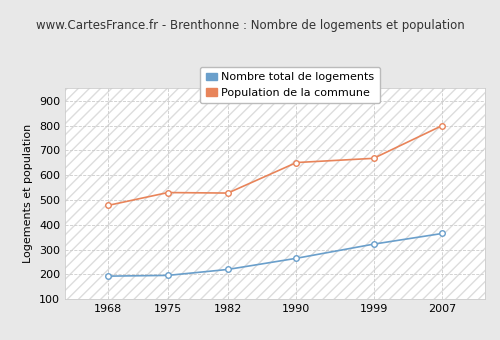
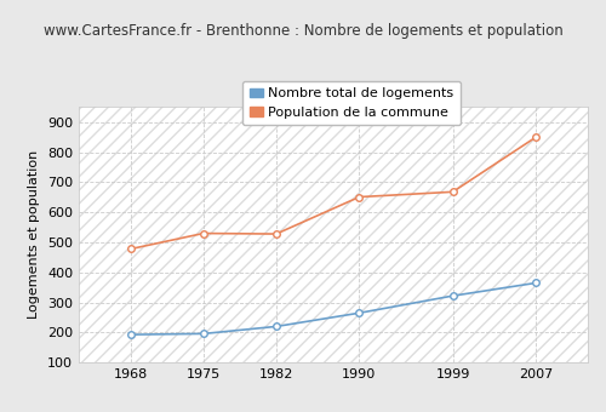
Population de la commune/2007: 800 -> 850
